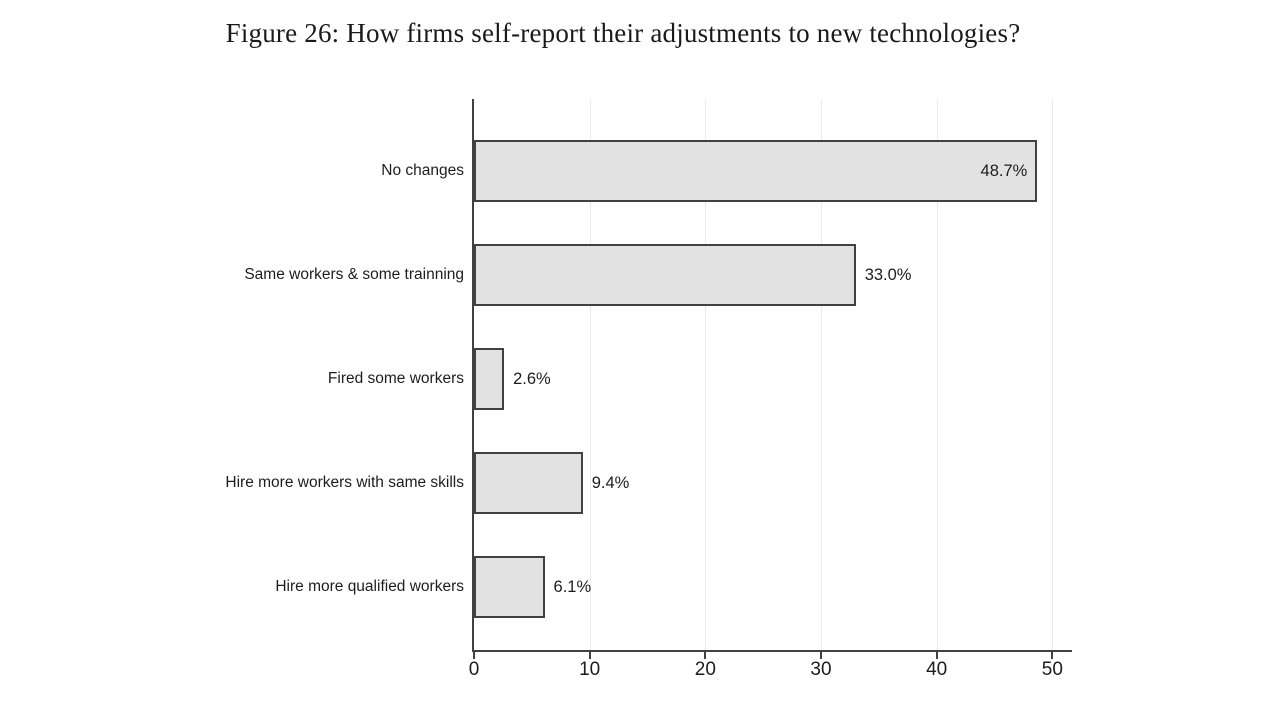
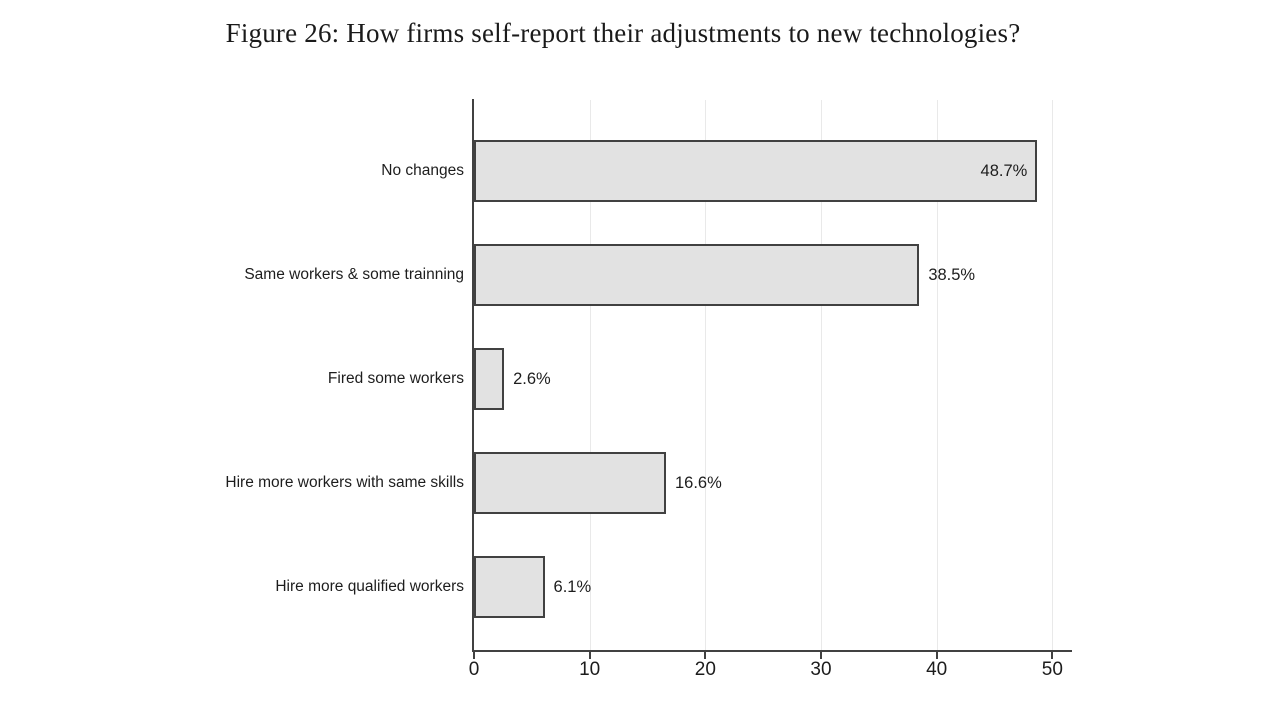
Same workers & some trainning: 33.0% -> 38.5%
Hire more workers with same skills: 9.4% -> 16.6%
